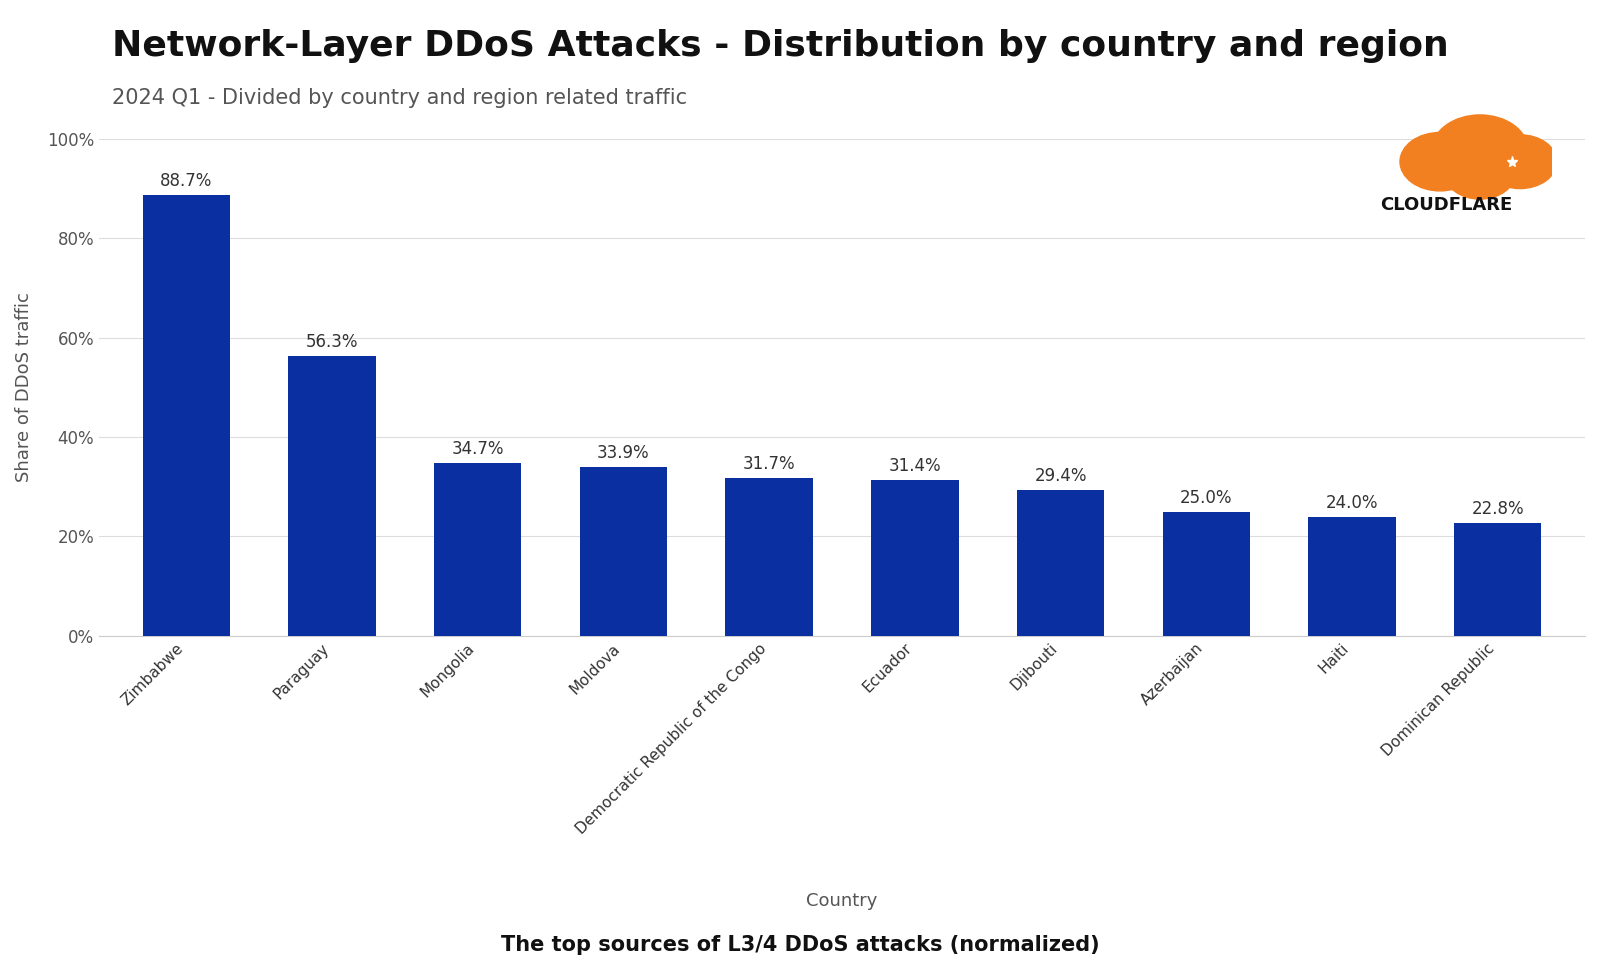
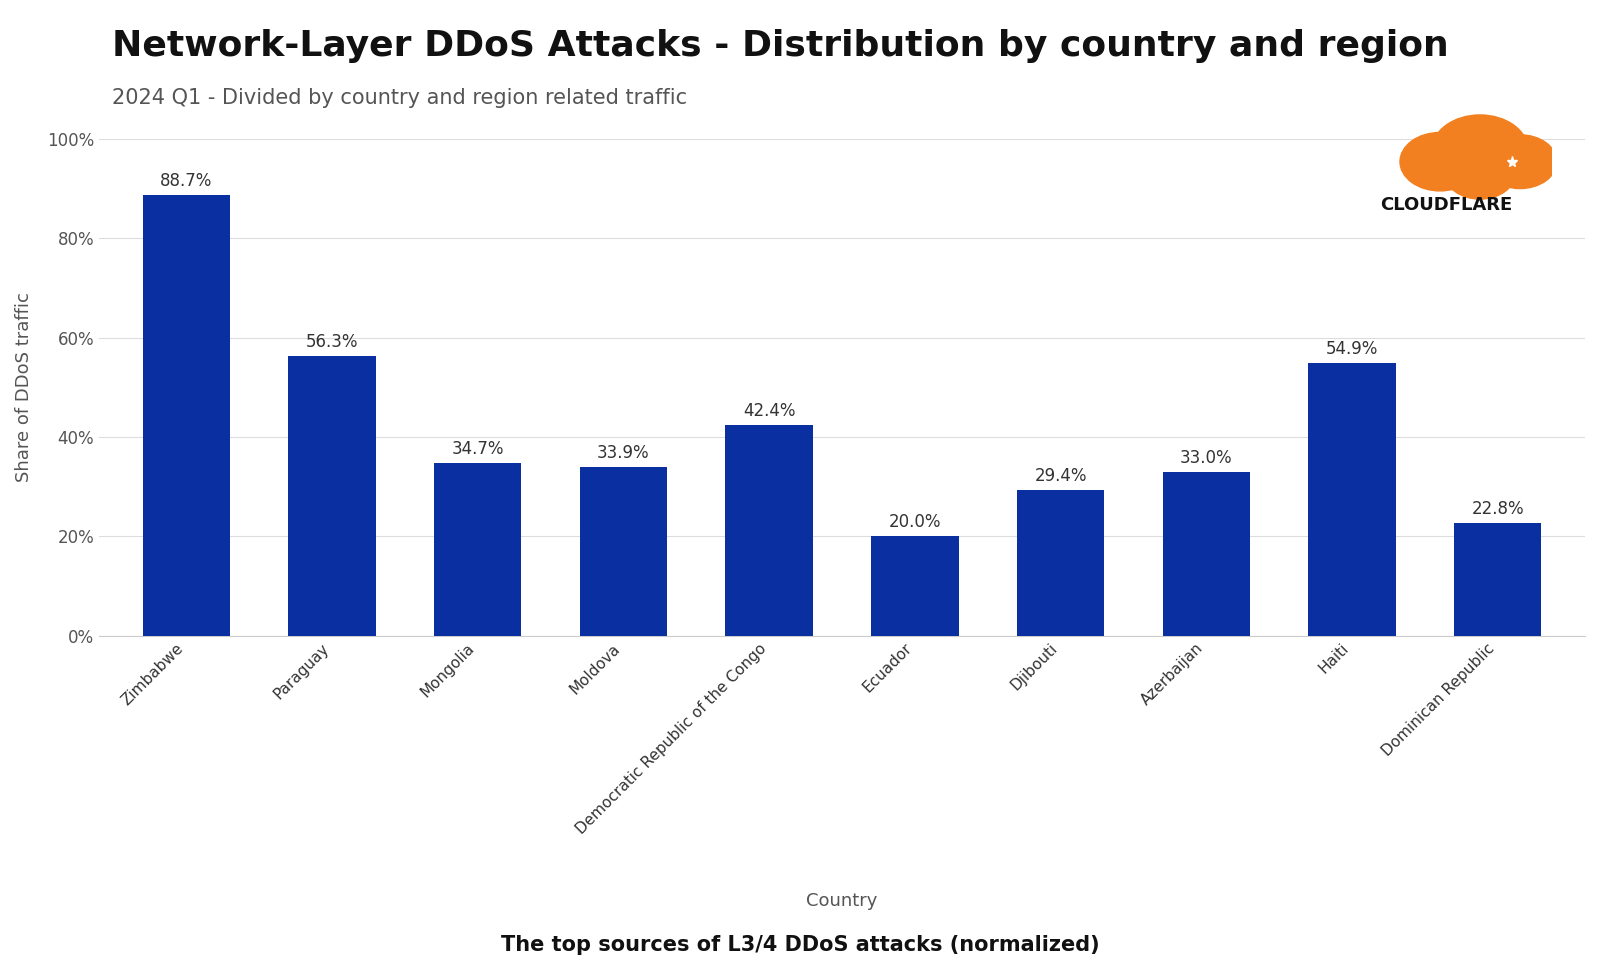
Democratic Republic of the Congo: 31.7% -> 42.4%
Ecuador: 31.4% -> 20.0%
Azerbaijan: 25.0% -> 33.0%
Haiti: 24.0% -> 54.9%
